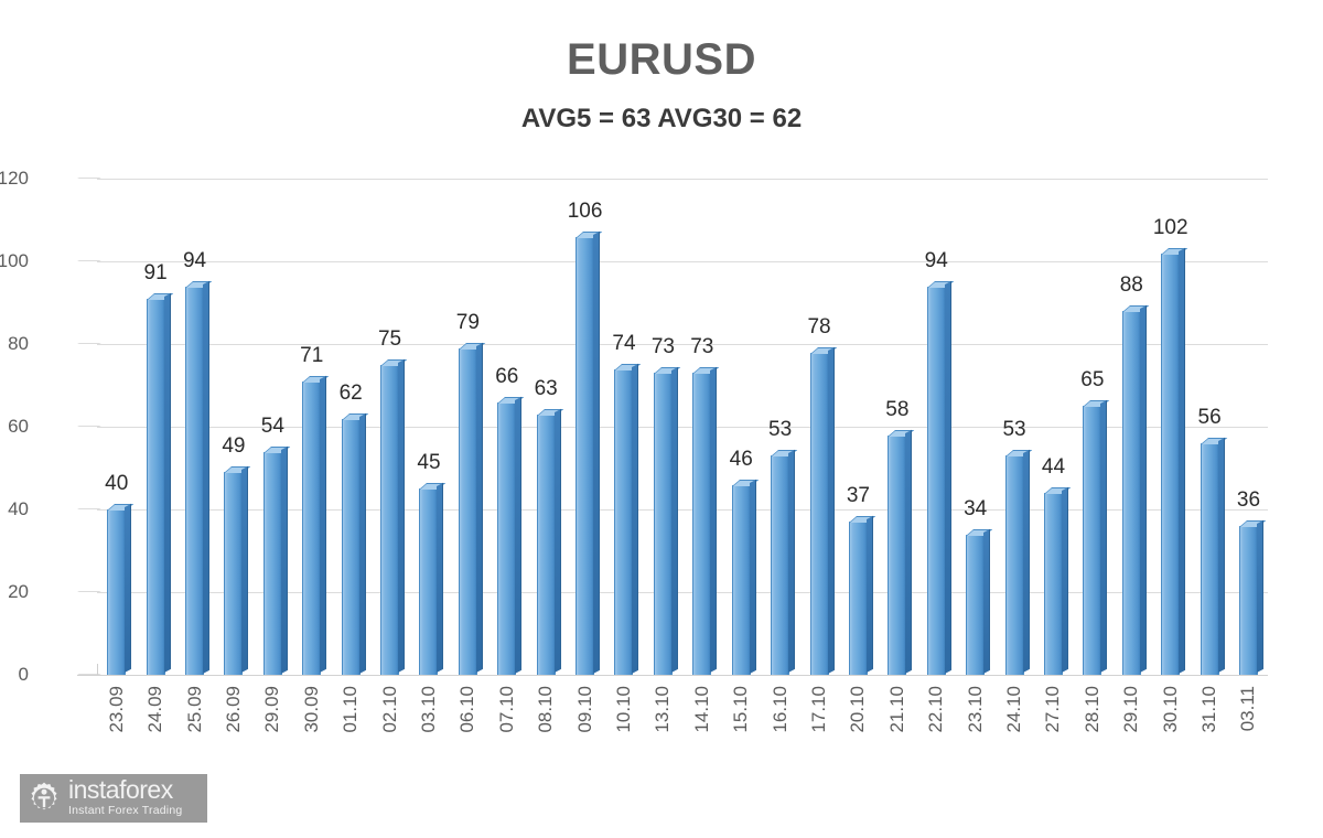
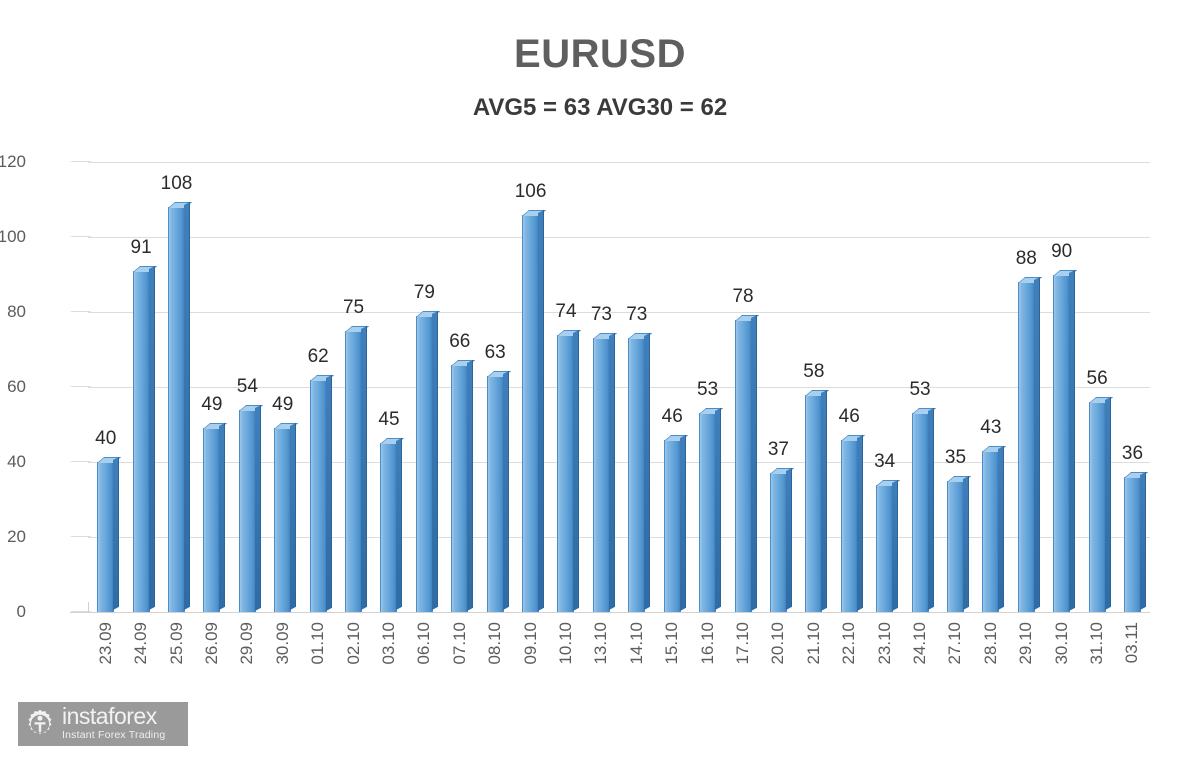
25.09: 94 -> 108
30.09: 71 -> 49
22.10: 94 -> 46
27.10: 44 -> 35
28.10: 65 -> 43
30.10: 102 -> 90
